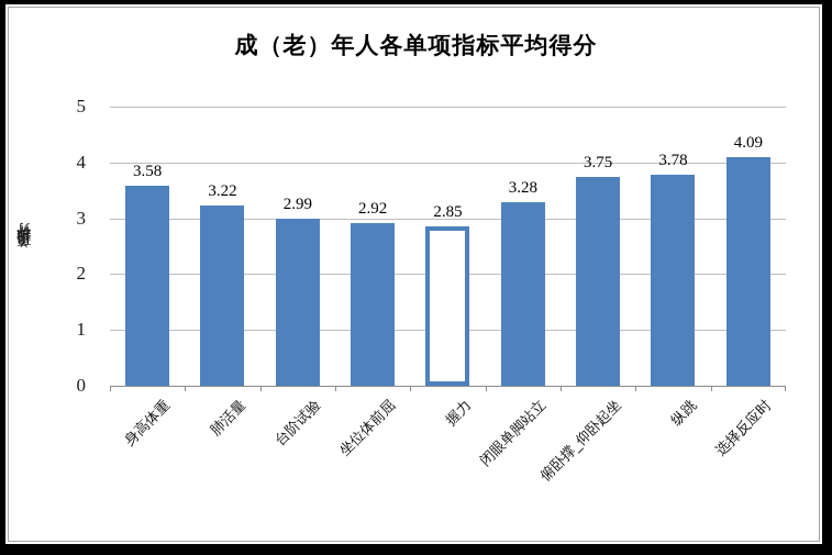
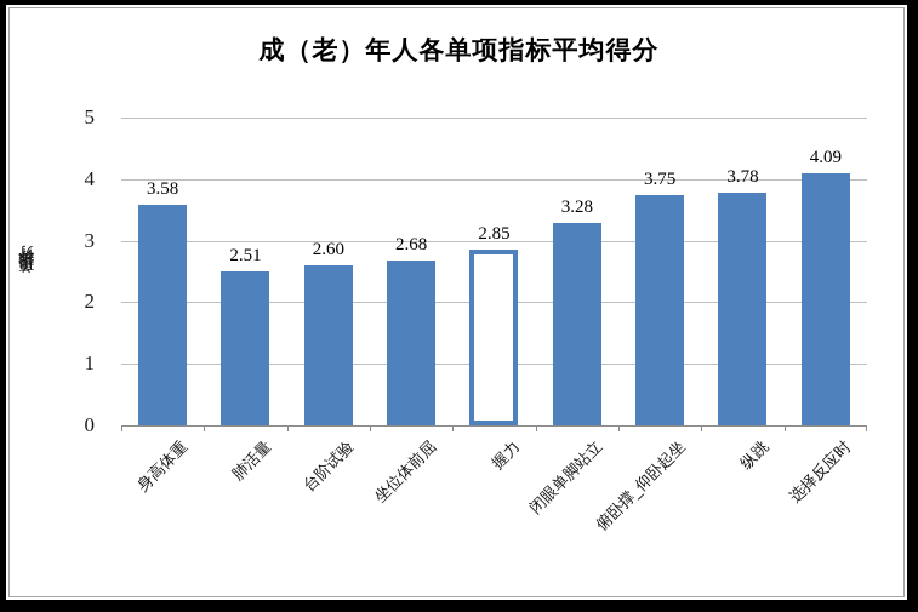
肺活量: 3.22 -> 2.51
台阶试验: 2.99 -> 2.60
坐位体前屈: 2.92 -> 2.68
